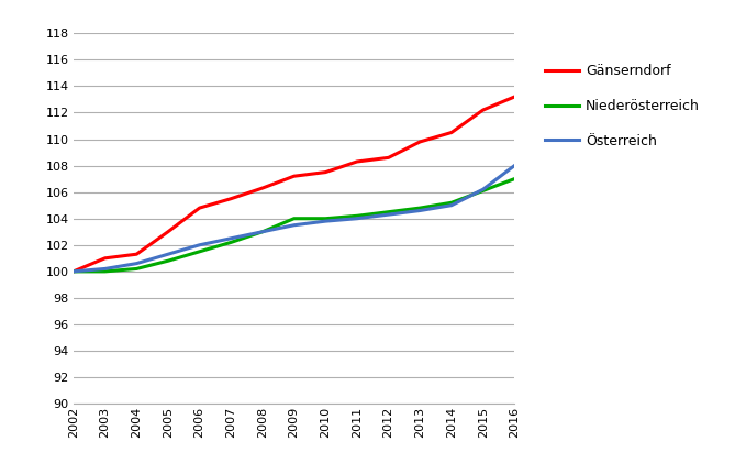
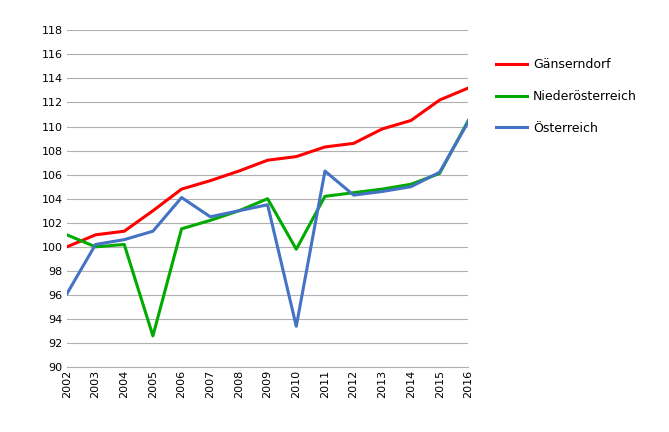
Niederösterreich/2002: 100.0 -> 101.0
Österreich/2002: 100.0 -> 96.1
Niederösterreich/2005: 100.8 -> 92.6
Österreich/2006: 102.0 -> 104.1
Niederösterreich/2010: 104.0 -> 99.8
Österreich/2010: 103.8 -> 93.4
Österreich/2011: 104.0 -> 106.3
Niederösterreich/2016: 107.0 -> 110.5
Österreich/2016: 108.0 -> 110.4
